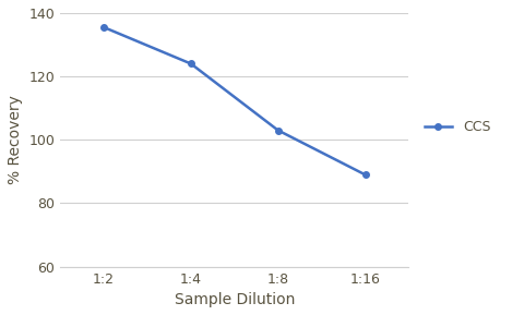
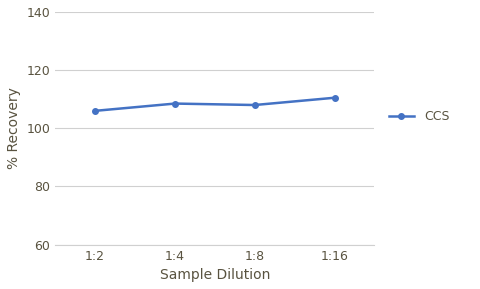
1:2: 135.5 -> 106.0
1:4: 124.0 -> 108.5
1:8: 103.0 -> 108.0
1:16: 89.0 -> 110.5
